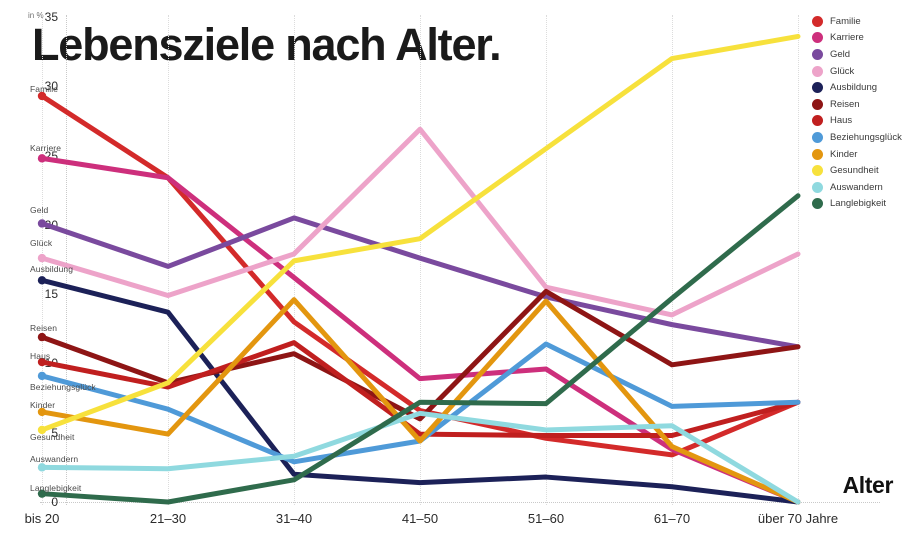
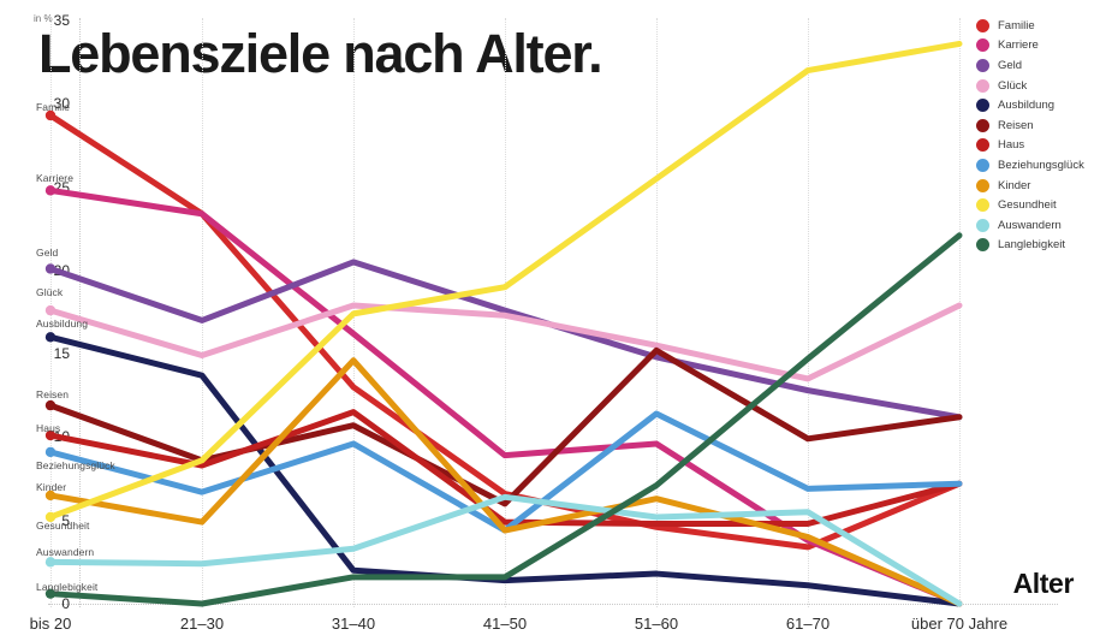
Beziehungsglück/31–40: 2.9 -> 9.6
Glück/41–50: 26.9 -> 17.3
Langlebigkeit/41–50: 7.2 -> 1.6
Kinder/51–60: 14.5 -> 6.3
